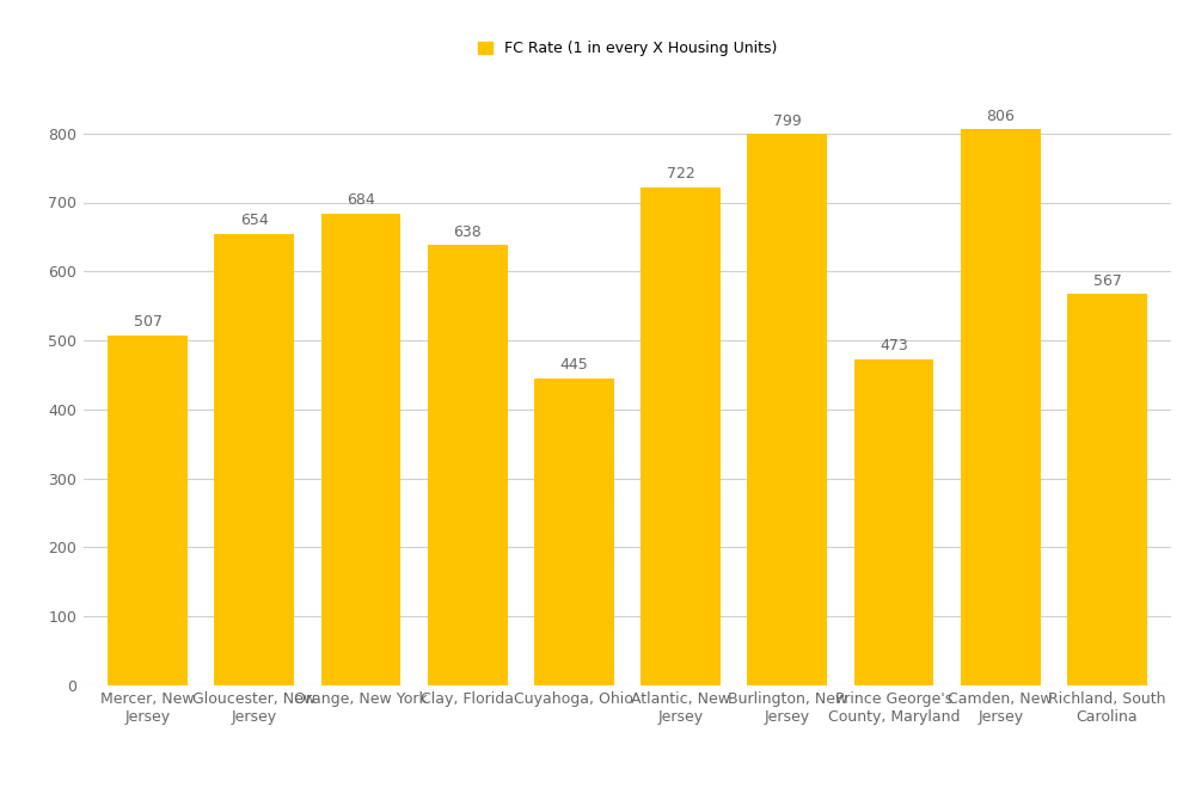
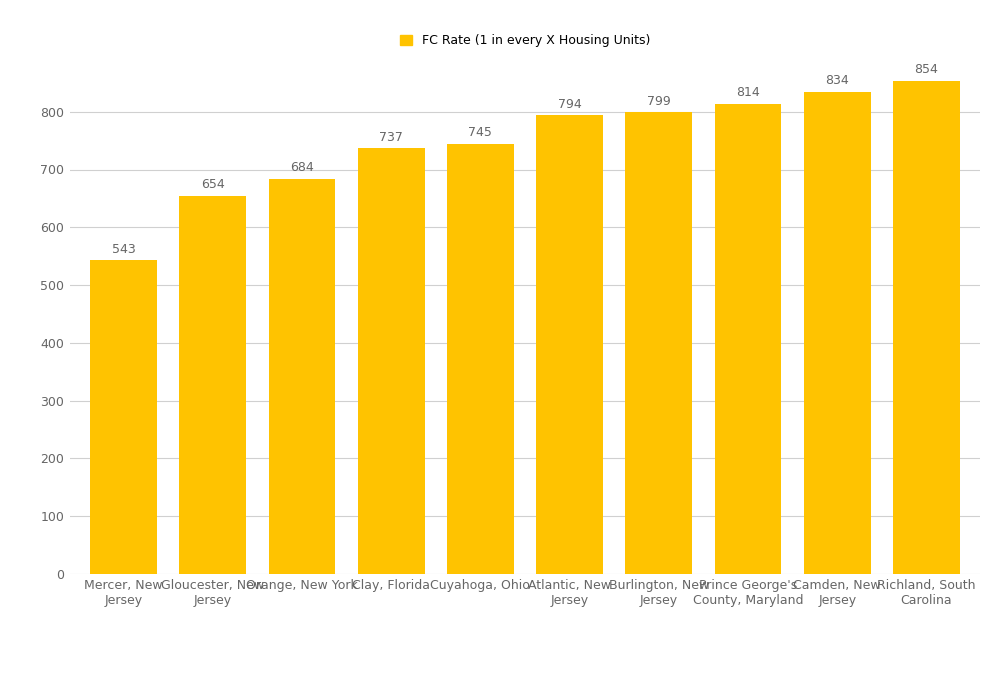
Mercer, New Jersey: 507 -> 543
Clay, Florida: 638 -> 737
Cuyahoga, Ohio: 445 -> 745
Atlantic, New Jersey: 722 -> 794
Prince George's County, Maryland: 473 -> 814
Camden, New Jersey: 806 -> 834
Richland, South Carolina: 567 -> 854
